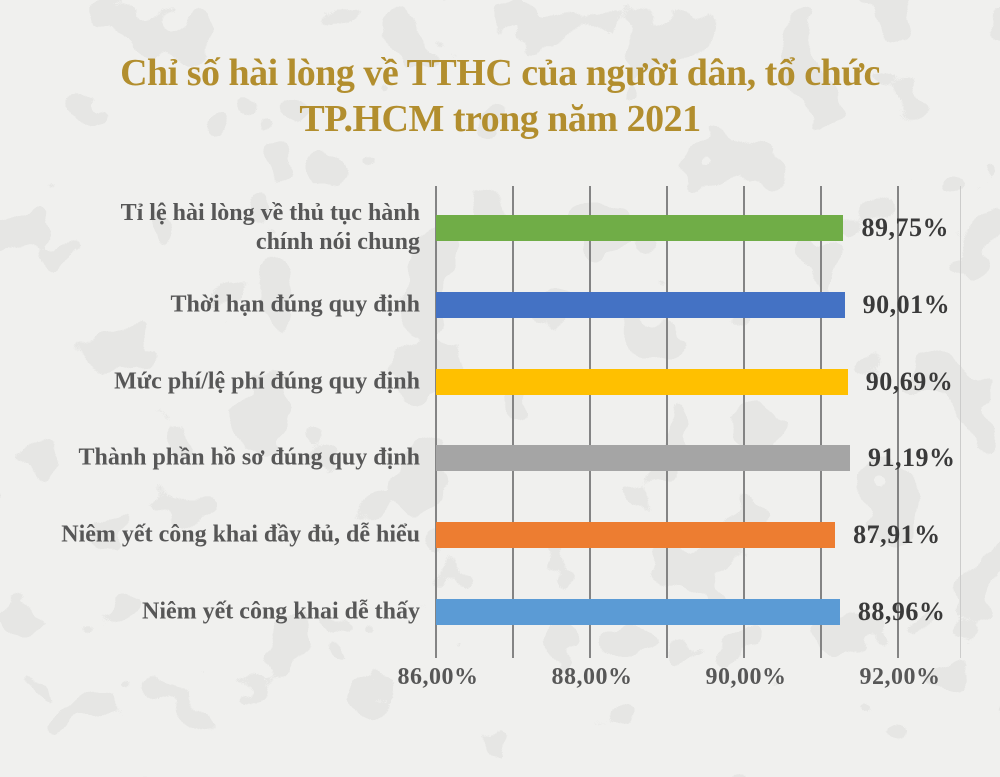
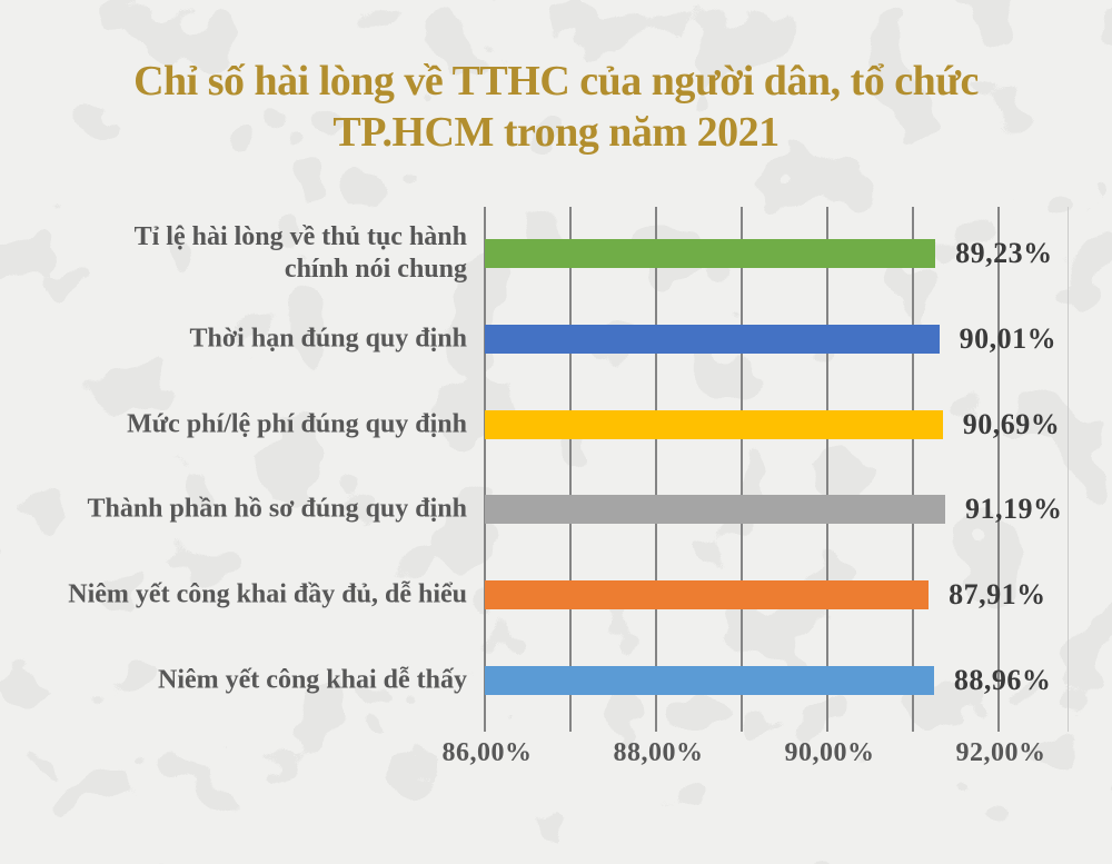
Tỉ lệ hài lòng về thủ tục hành chính nói chung: 89,75% -> 89,23%
